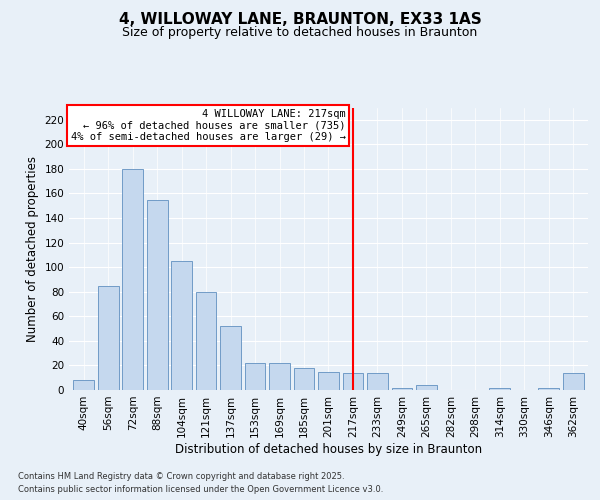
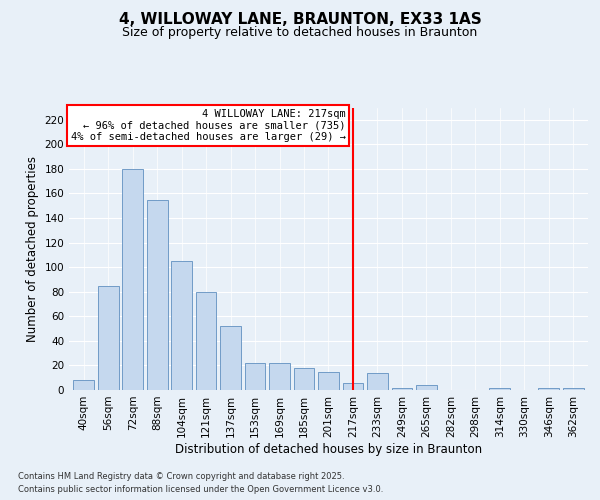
217sqm: 14 -> 6
362sqm: 14 -> 2
